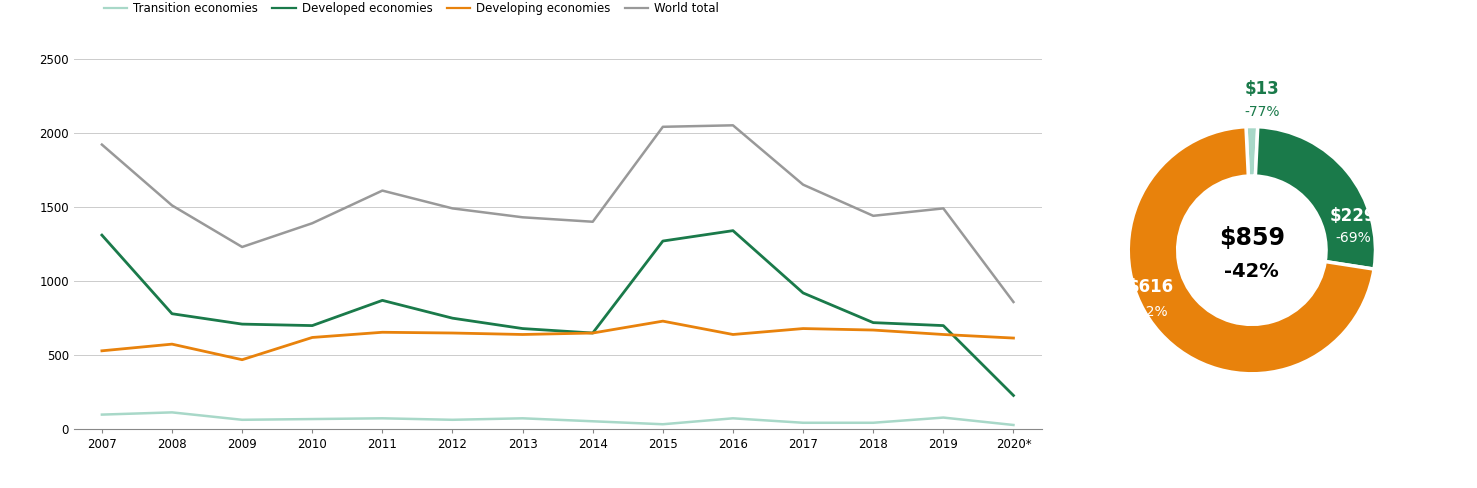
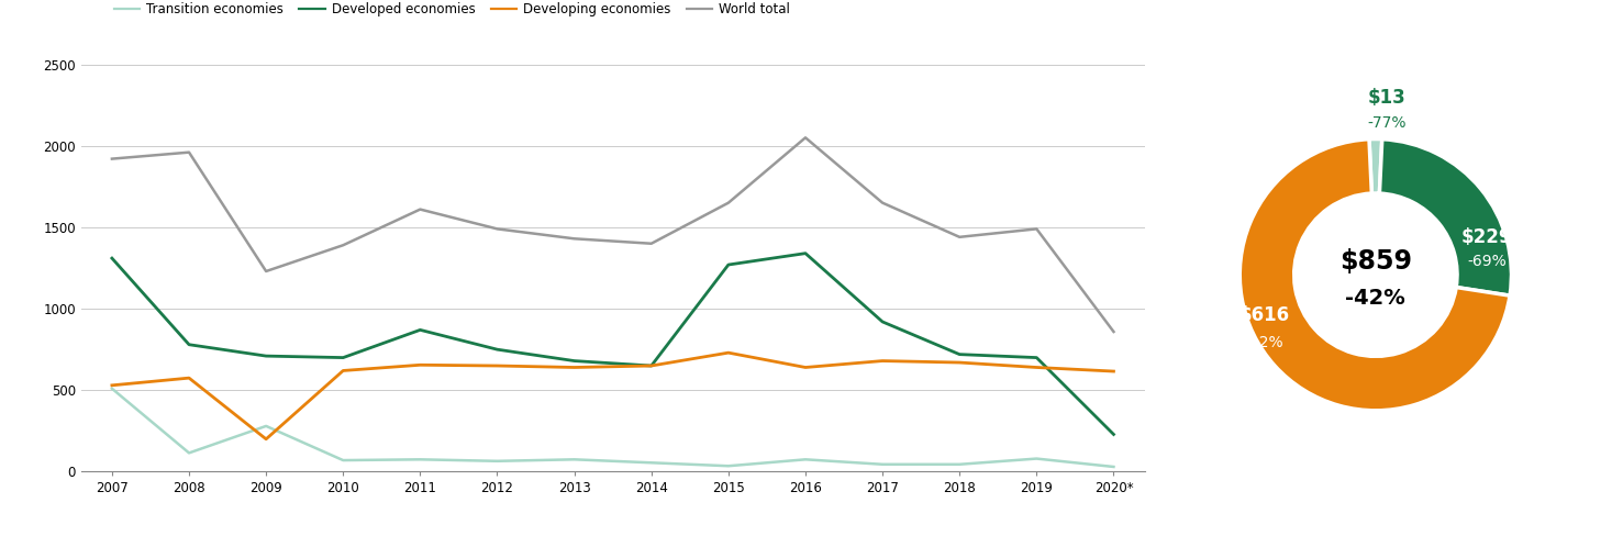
Transition economies/2007: 100 -> 510
World total/2008: 1510 -> 1960
Transition economies/2009: 60 -> 280
Developing economies/2009: 470 -> 200
World total/2015: 2040 -> 1650
